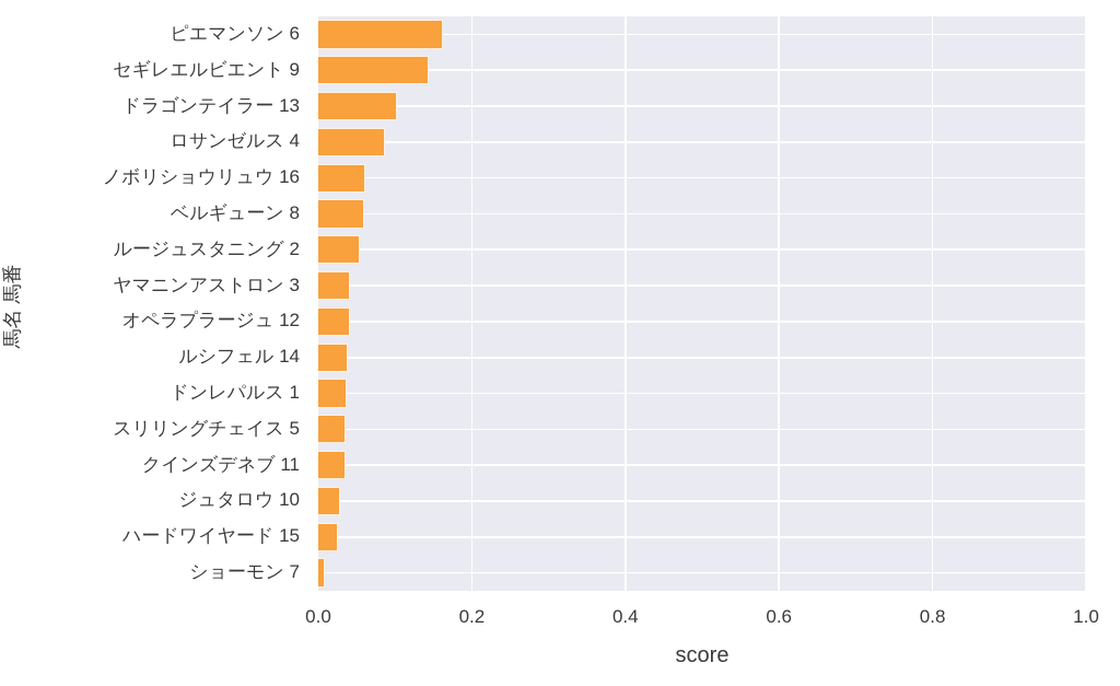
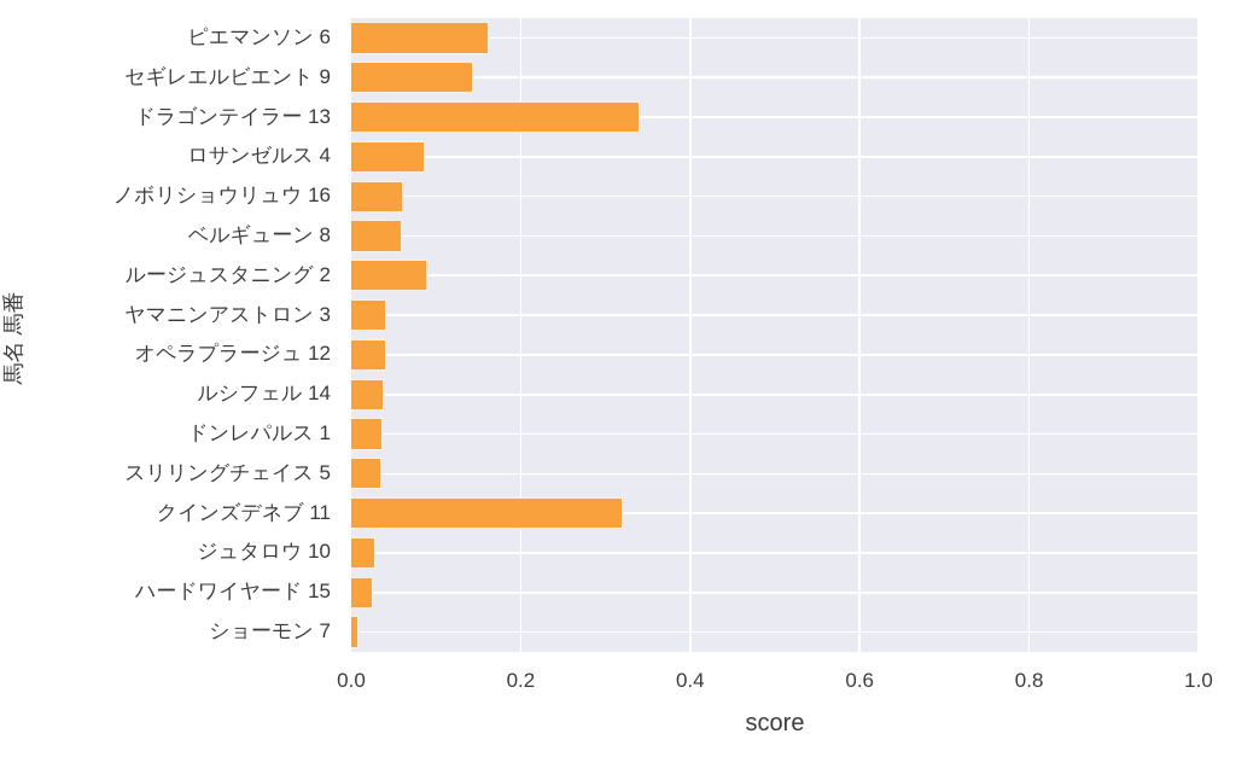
ドラゴンテイラー 13: 0.10 -> 0.34
ルージュスタニング 2: 0.05 -> 0.09
クインズデネブ 11: 0.04 -> 0.32
